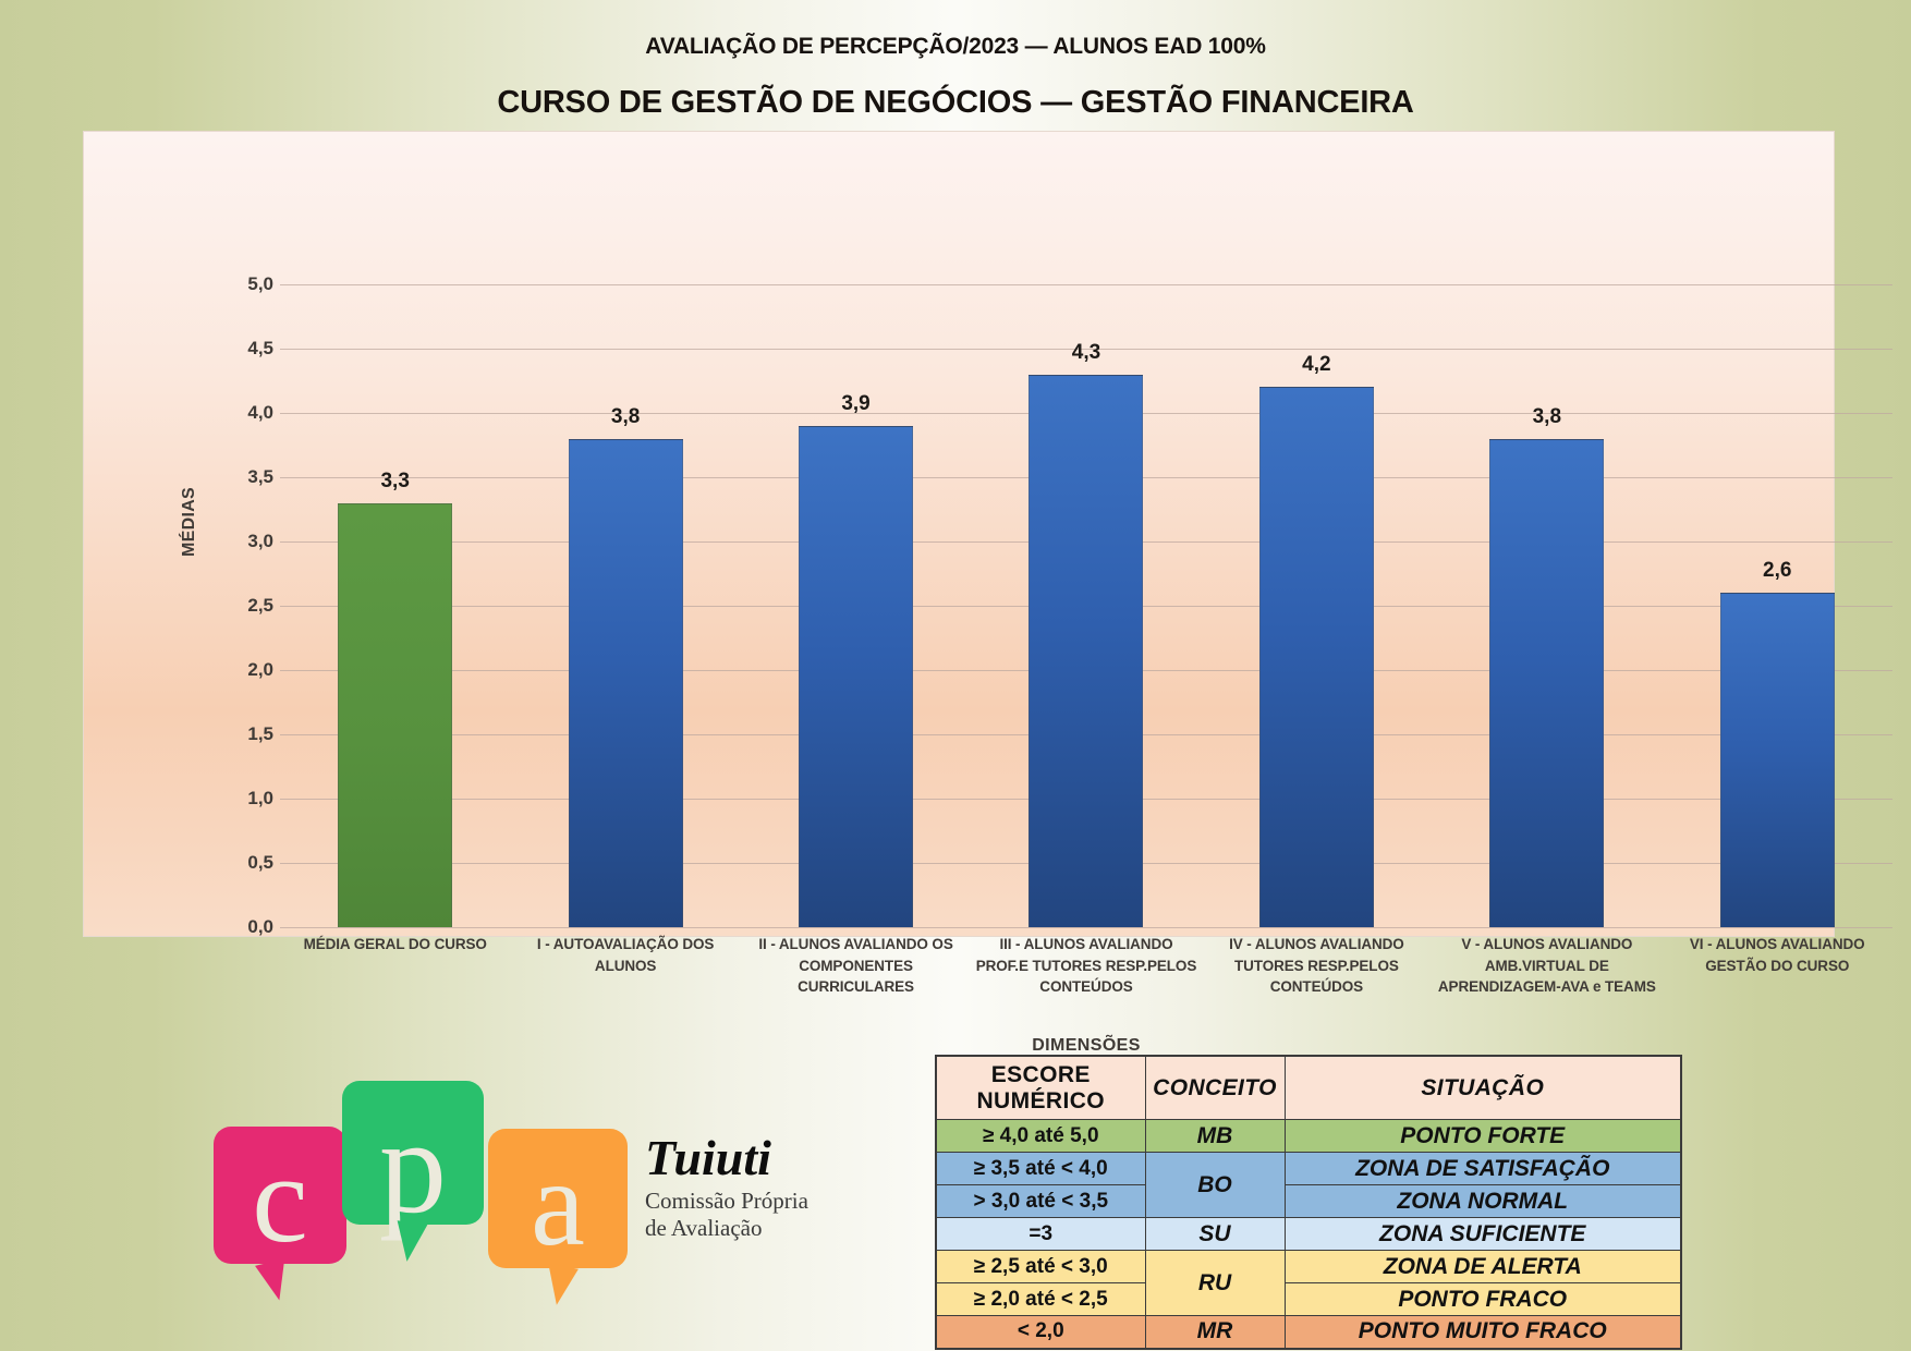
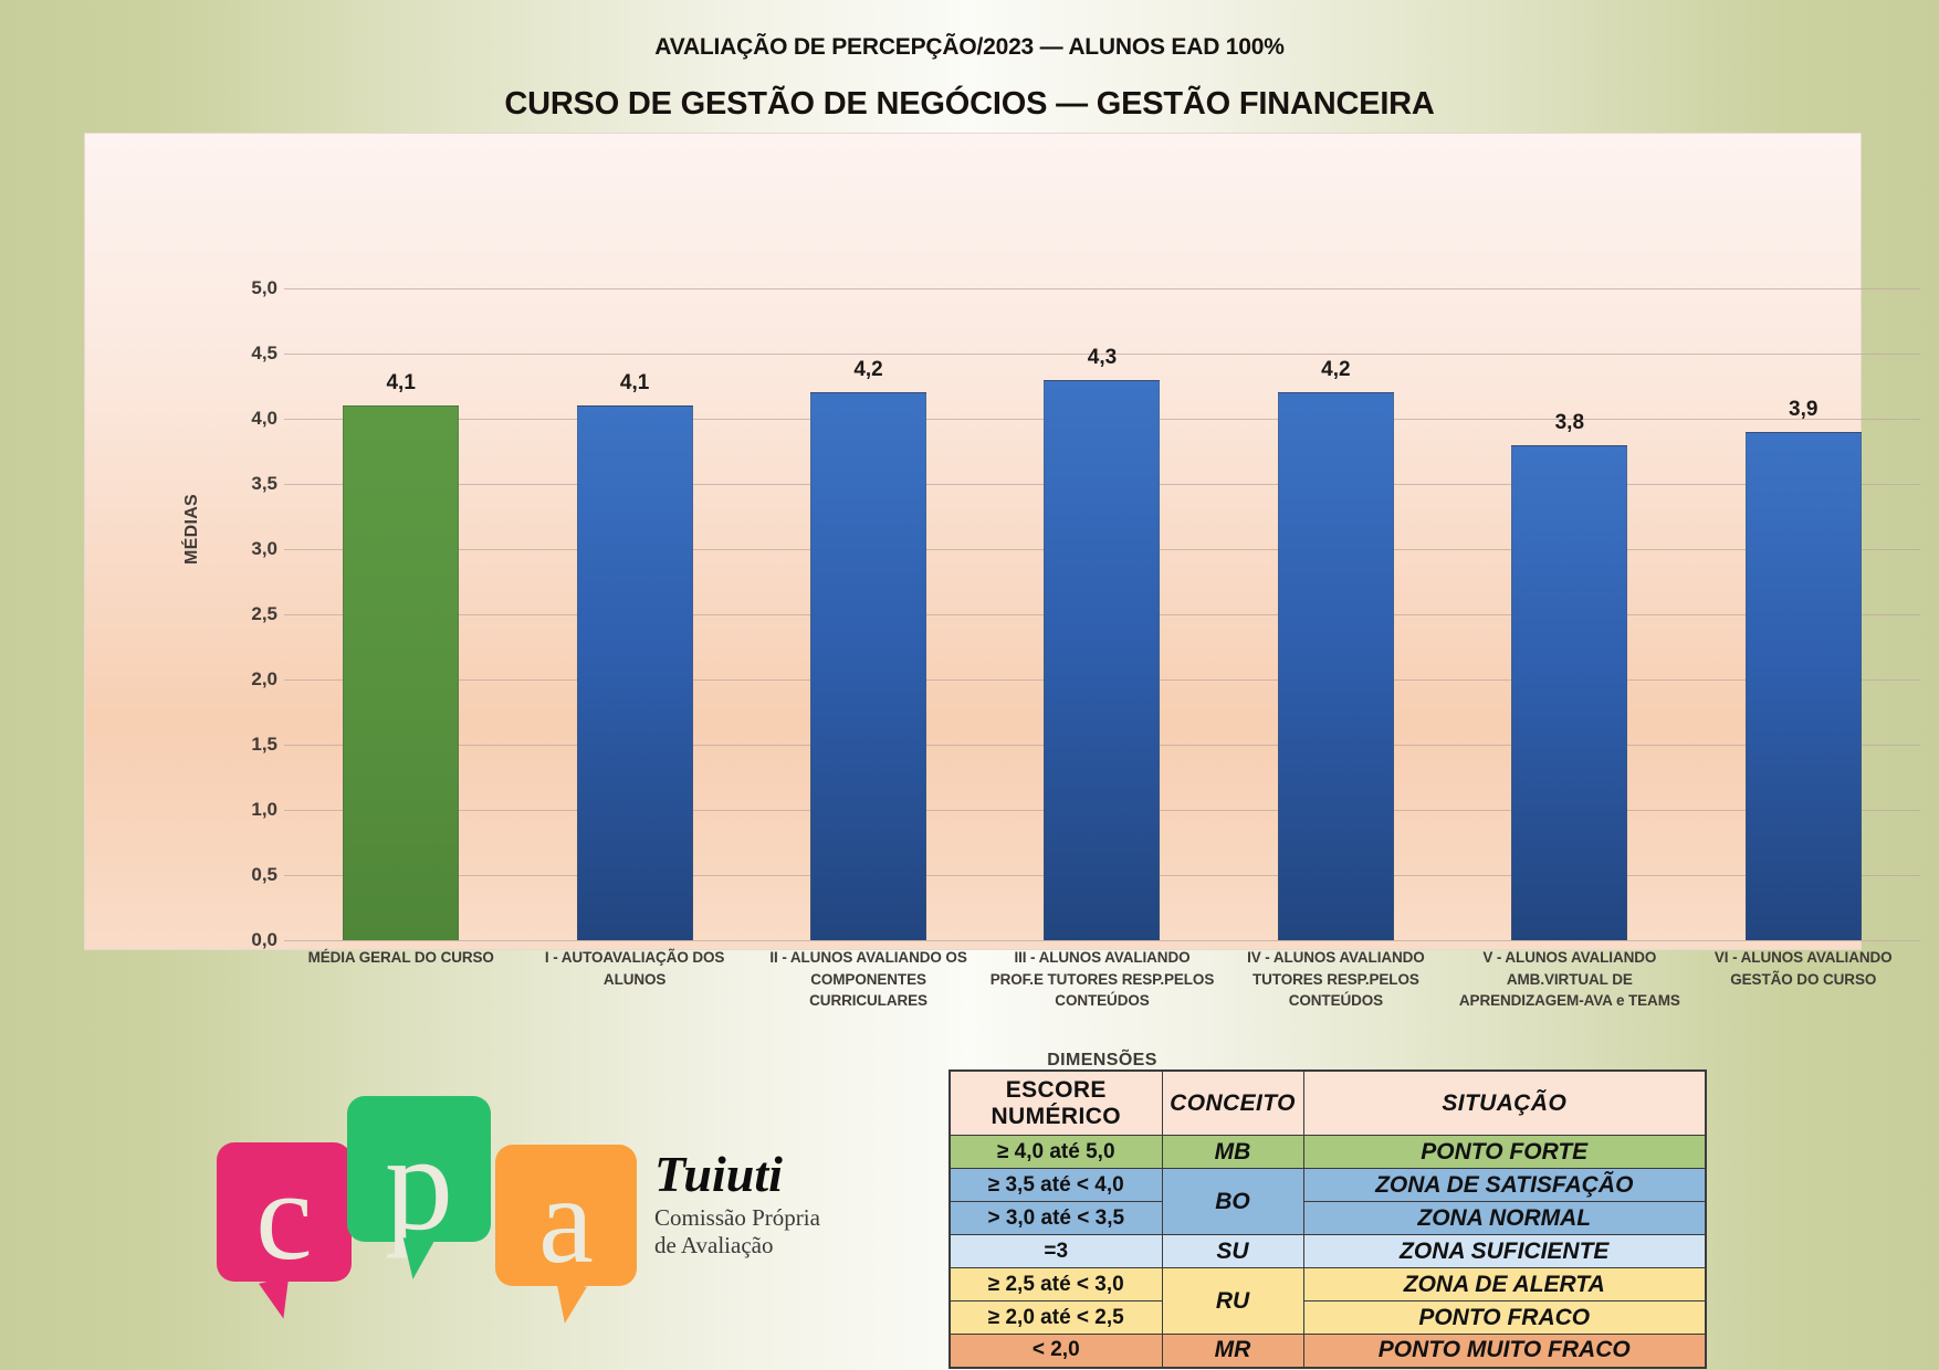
MÉDIA GERAL DO CURSO: 3,3 -> 4,1
I - AUTOAVALIAÇÃO DOS ALUNOS: 3,8 -> 4,1
II - ALUNOS AVALIANDO OS COMPONENTES CURRICULARES: 3,9 -> 4,2
VI - ALUNOS AVALIANDO GESTÃO DO CURSO: 2,6 -> 3,9
